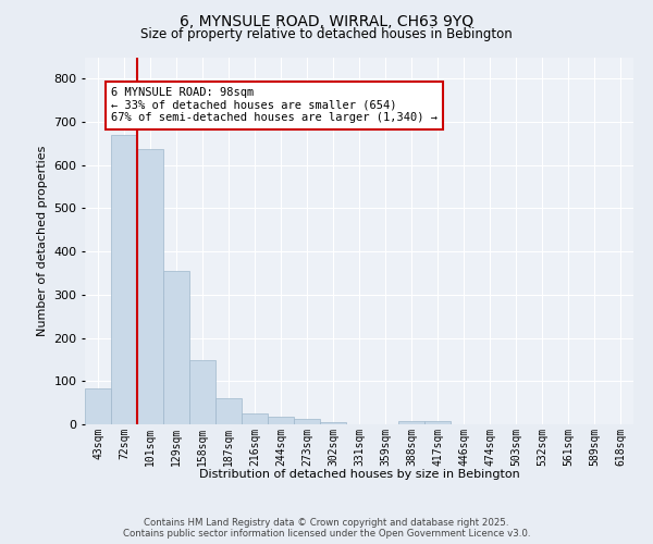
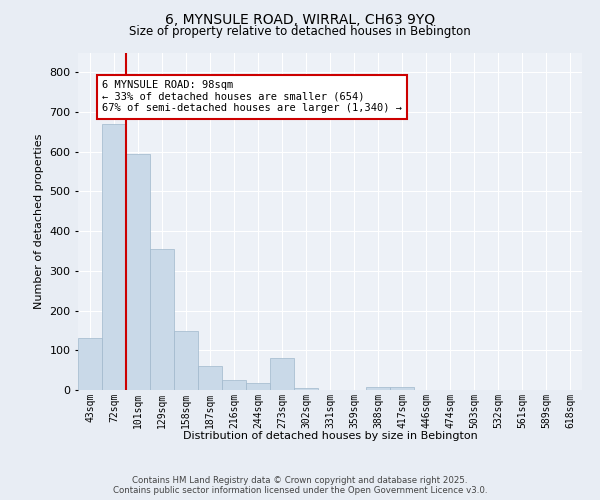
43sqm: 83 -> 130
101sqm: 638 -> 595
273sqm: 12 -> 80
